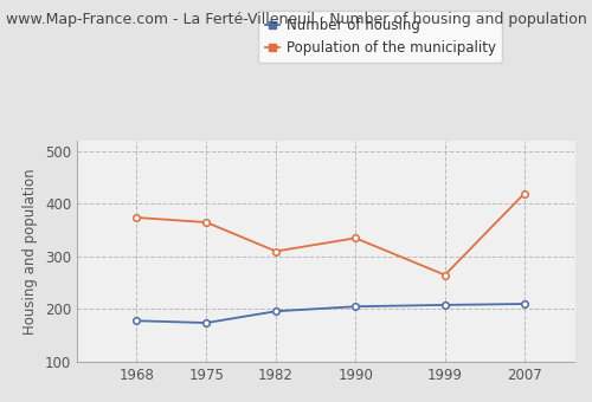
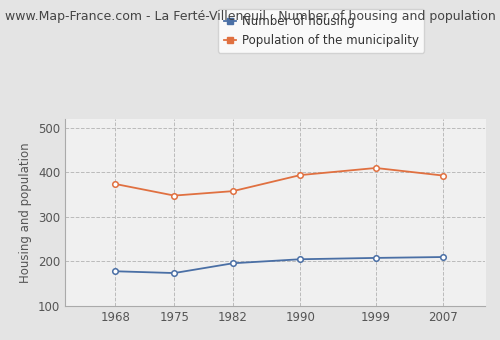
Population of the municipality/1975: 365 -> 348
Population of the municipality/1982: 310 -> 358
Population of the municipality/1990: 335 -> 394
Population of the municipality/1999: 265 -> 410
Population of the municipality/2007: 420 -> 393
